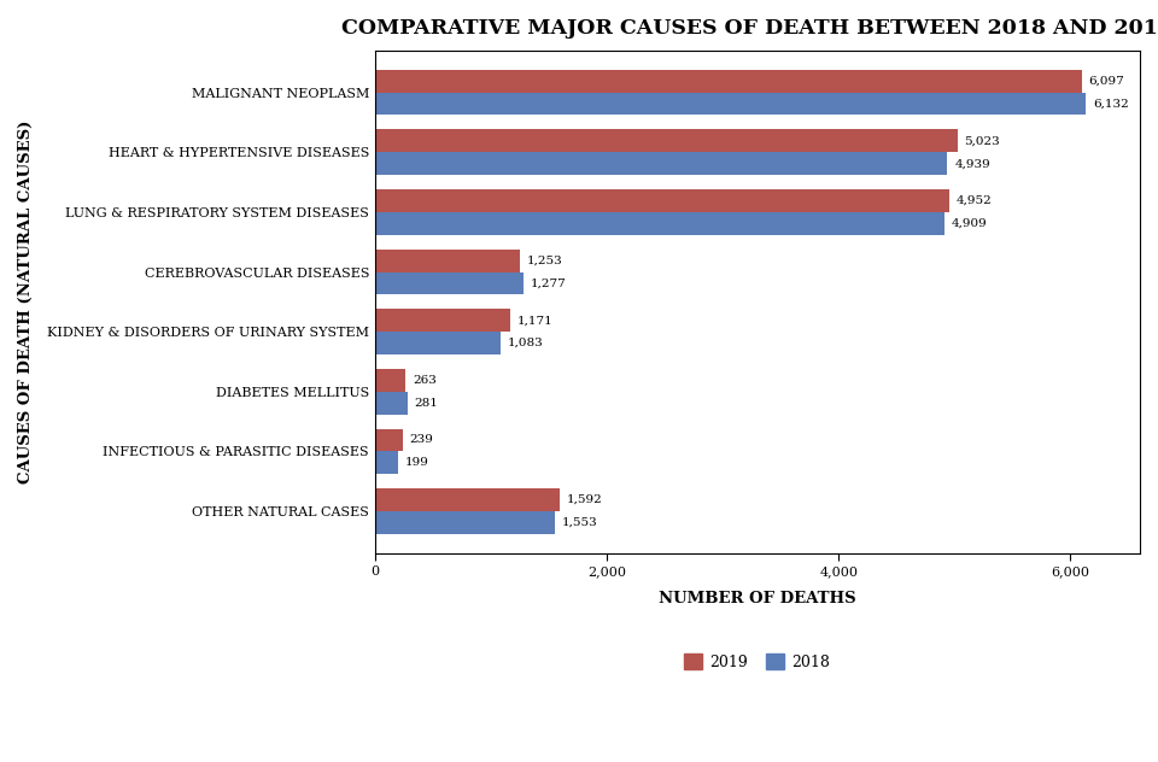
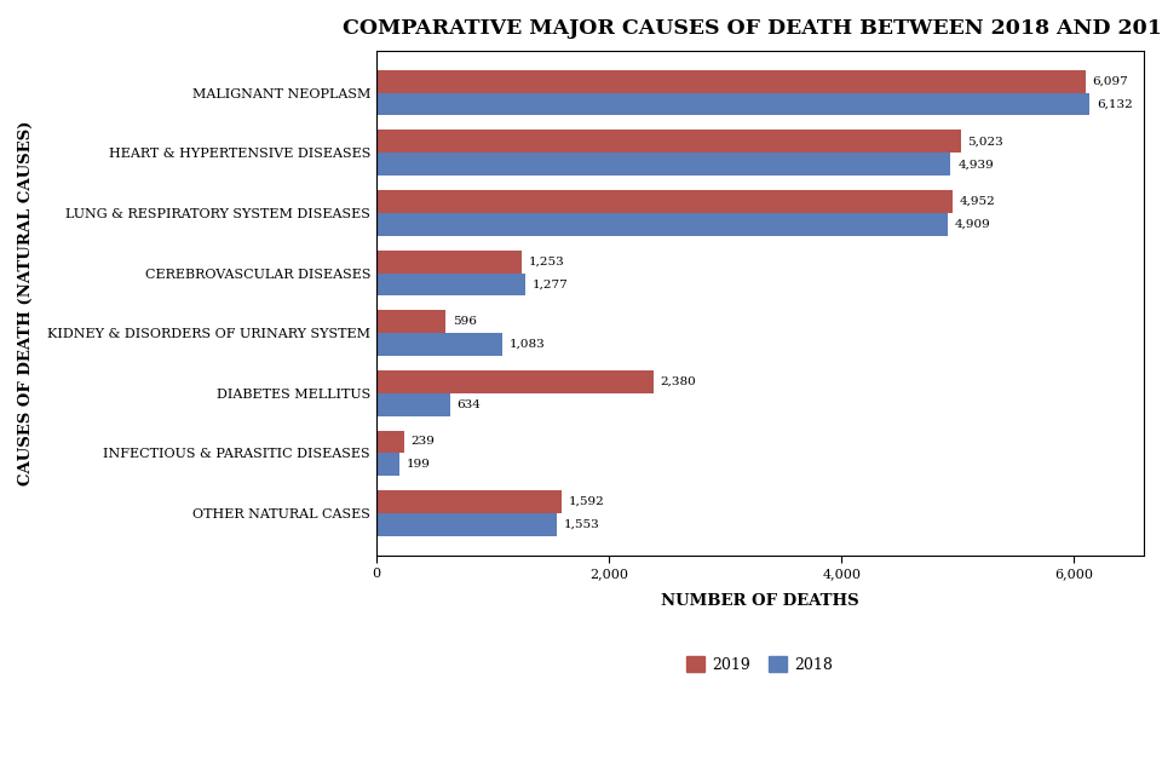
2019/KIDNEY & DISORDERS OF URINARY SYSTEM: 1,171 -> 596
2019/DIABETES MELLITUS: 263 -> 2,380
2018/DIABETES MELLITUS: 281 -> 634
